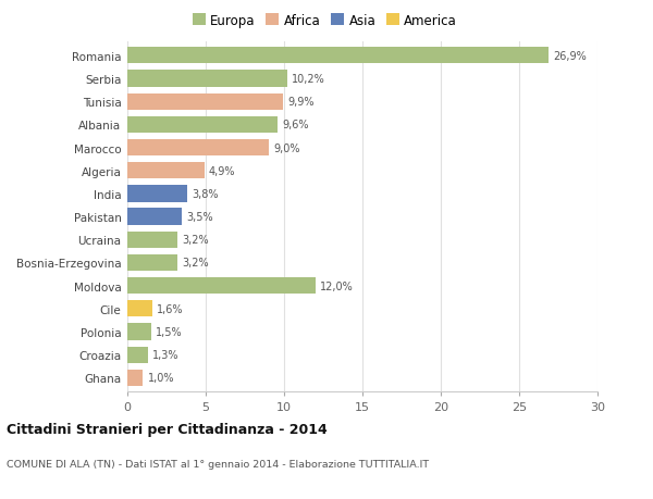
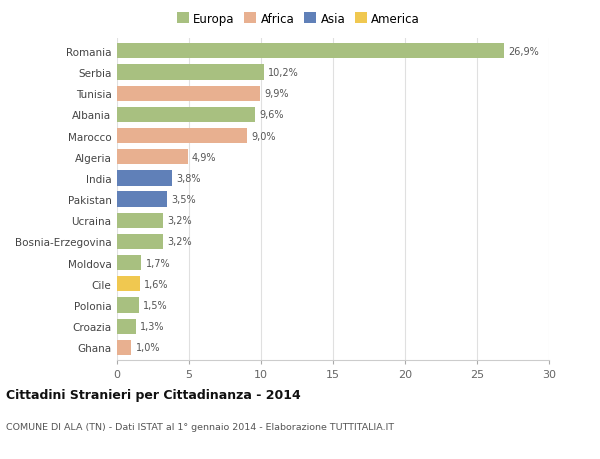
Moldova: 12,0% -> 1,7%
